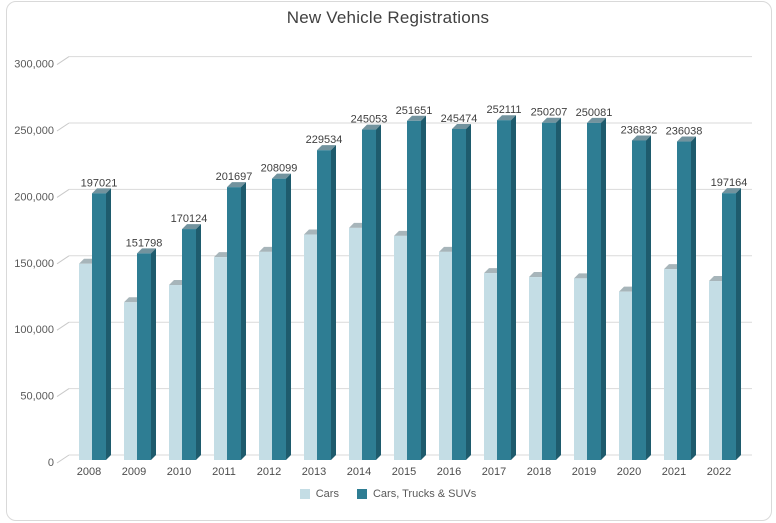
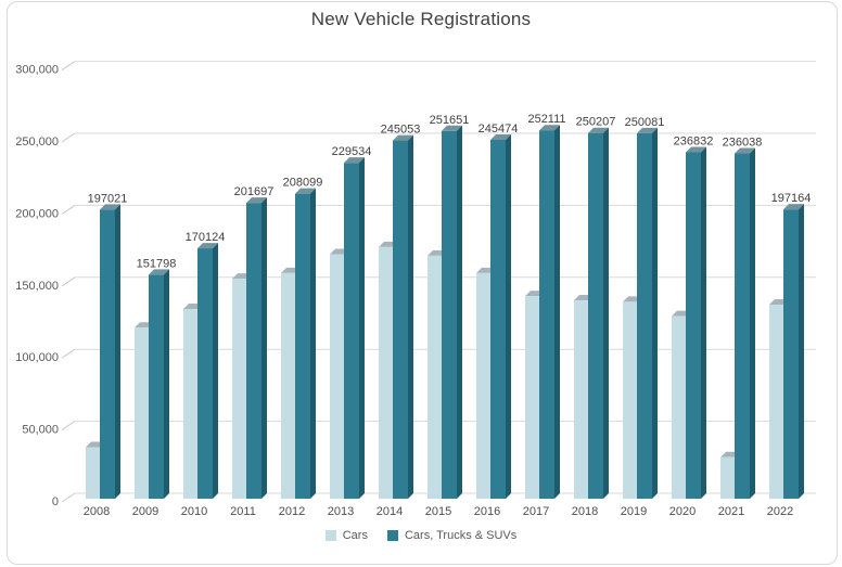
Cars/2008: 144000 -> 32000
Cars/2021: 140000 -> 25000
